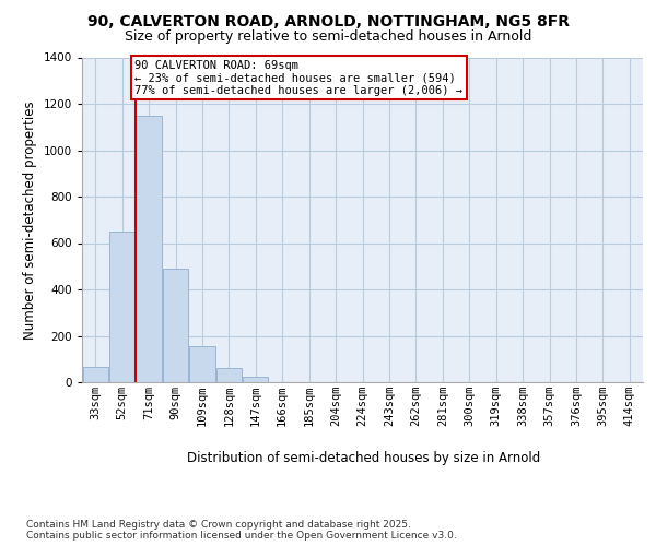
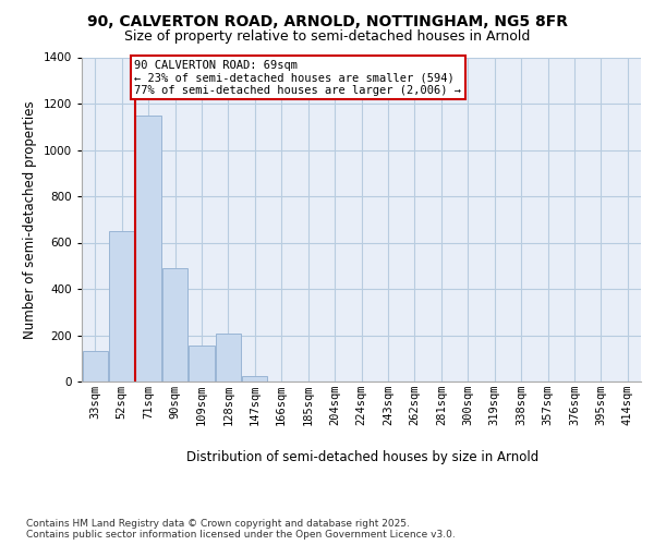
33sqm: 65 -> 130
128sqm: 60 -> 205
